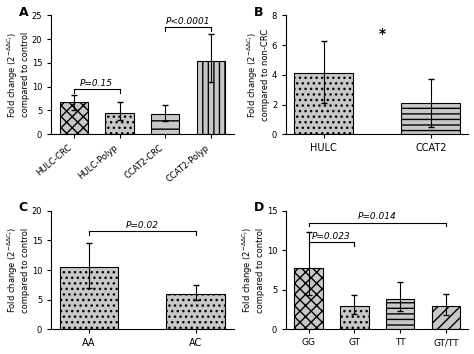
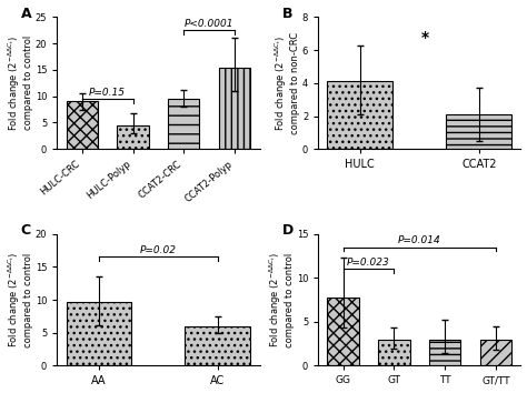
HULC-CRC: 6.7 -> 9.0
CCAT2-CRC: 4.3 -> 9.5
AA: 10.5 -> 9.6
TT: 3.8 -> 3.0
